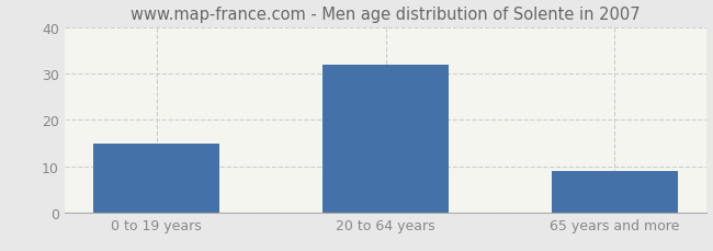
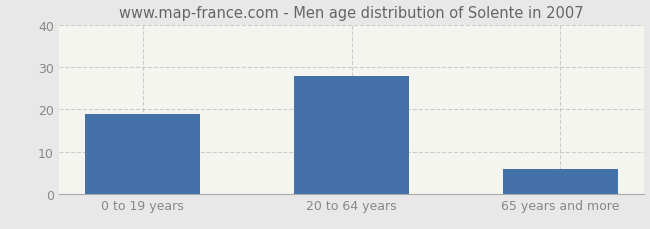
0 to 19 years: 15 -> 19
20 to 64 years: 32 -> 28
65 years and more: 9 -> 6
